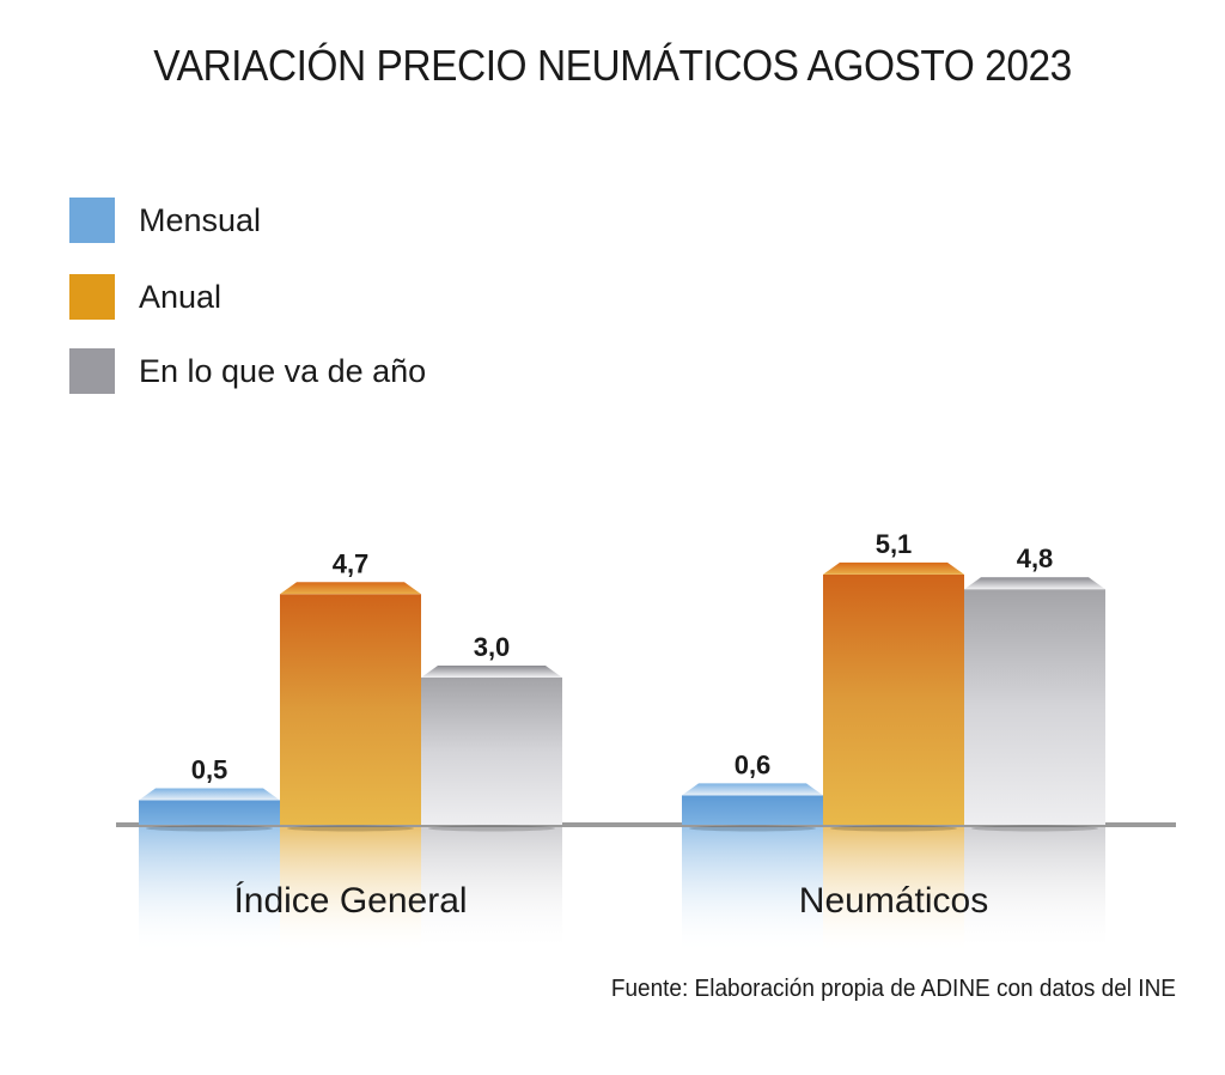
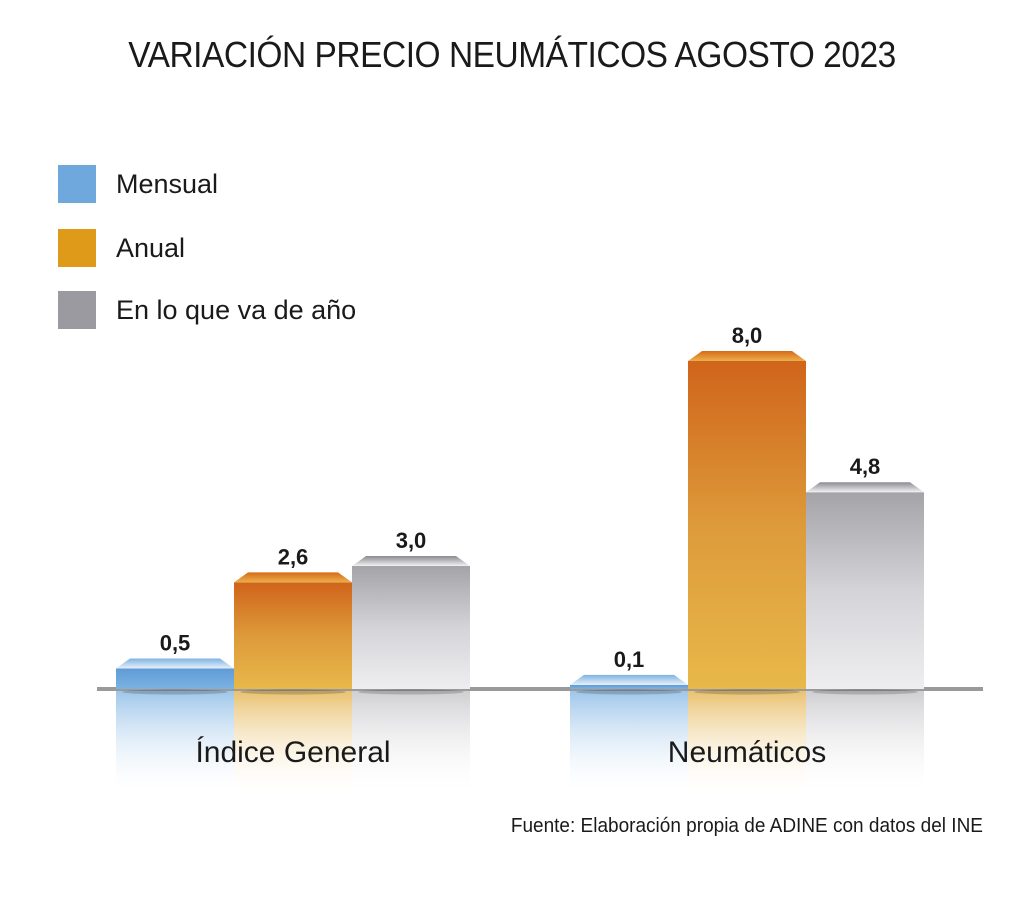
Anual/Índice General: 4,7 -> 2,6
Mensual/Neumáticos: 0,6 -> 0,1
Anual/Neumáticos: 5,1 -> 8,0
